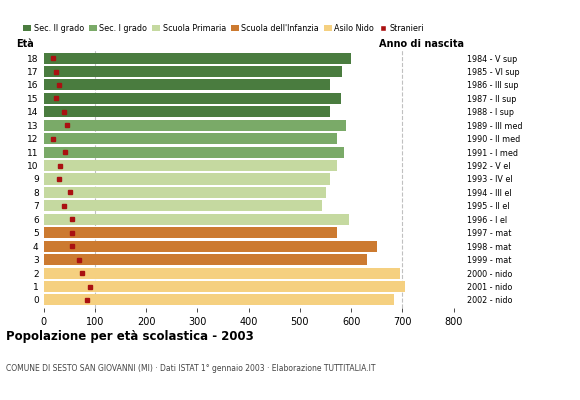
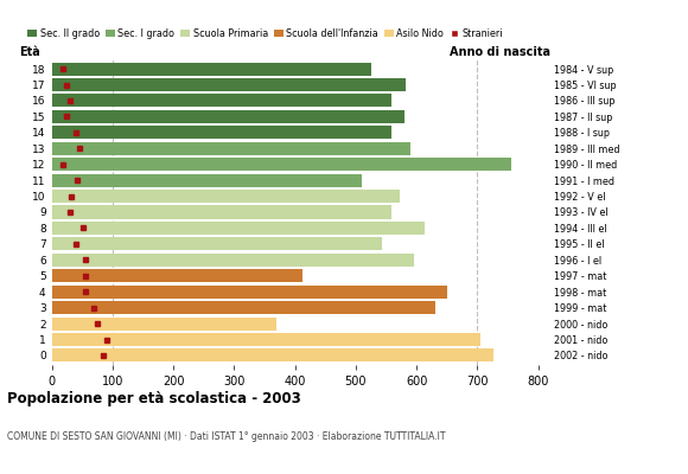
18: 600 -> 526
12: 573 -> 756
11: 586 -> 510
8: 550 -> 614
5: 572 -> 412
2: 695 -> 370
0: 683 -> 726
